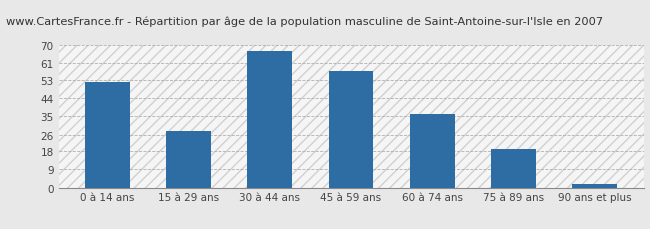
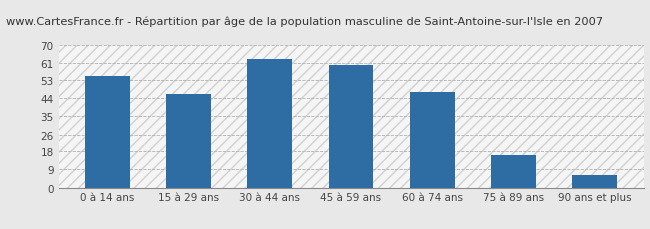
0 à 14 ans: 52 -> 55
15 à 29 ans: 28 -> 46
30 à 44 ans: 67 -> 63
45 à 59 ans: 57 -> 60
60 à 74 ans: 36 -> 47
75 à 89 ans: 19 -> 16
90 ans et plus: 2 -> 6
